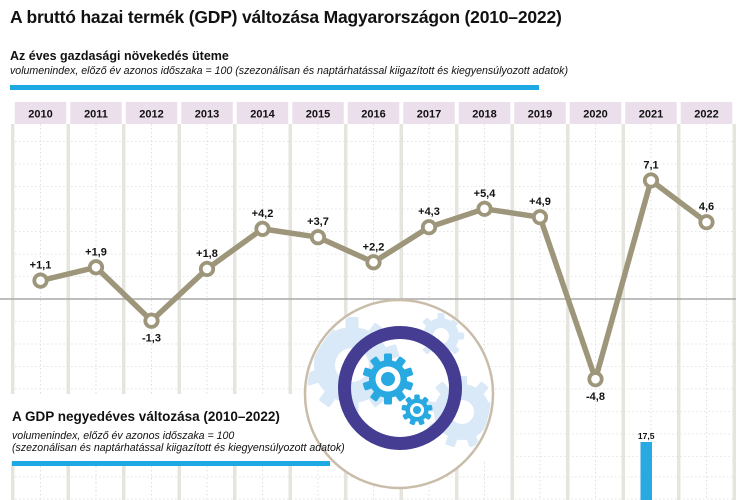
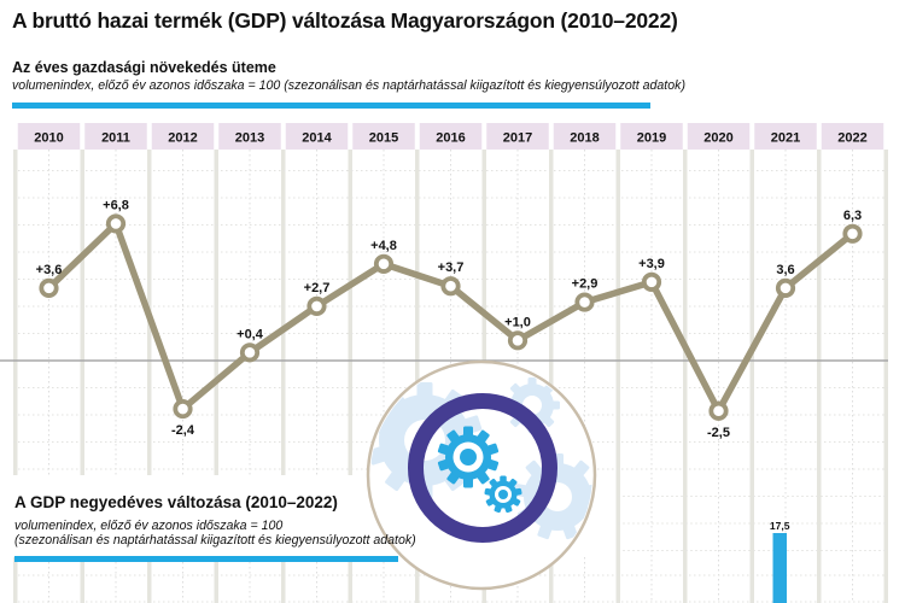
Az éves gazdasági növekedés üteme/2010: +1,1 -> +3,6
Az éves gazdasági növekedés üteme/2011: +1,9 -> +6,8
Az éves gazdasági növekedés üteme/2012: -1,3 -> -2,4
Az éves gazdasági növekedés üteme/2013: +1,8 -> +0,4
Az éves gazdasági növekedés üteme/2014: +4,2 -> +2,7
Az éves gazdasági növekedés üteme/2015: +3,7 -> +4,8
Az éves gazdasági növekedés üteme/2016: +2,2 -> +3,7
Az éves gazdasági növekedés üteme/2017: +4,3 -> +1,0
Az éves gazdasági növekedés üteme/2018: +5,4 -> +2,9
Az éves gazdasági növekedés üteme/2019: +4,9 -> +3,9
Az éves gazdasági növekedés üteme/2020: -4,8 -> -2,5
Az éves gazdasági növekedés üteme/2021: 7,1 -> 3,6
Az éves gazdasági növekedés üteme/2022: 4,6 -> 6,3
